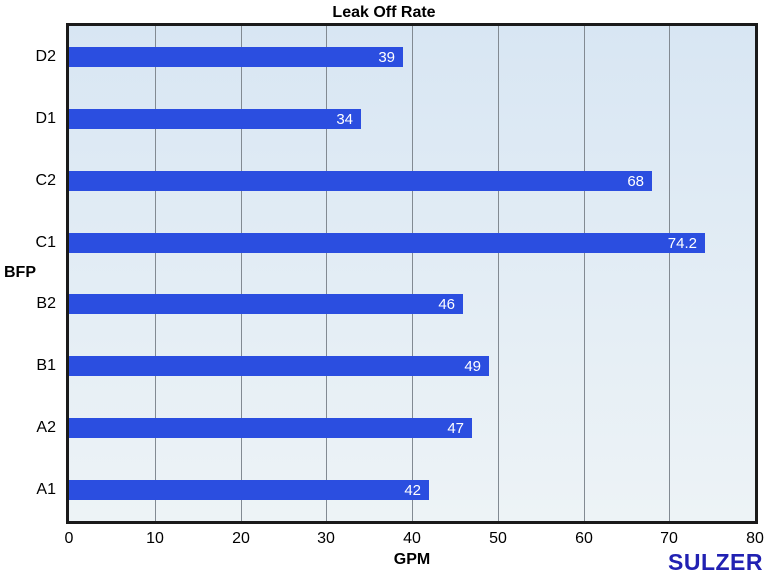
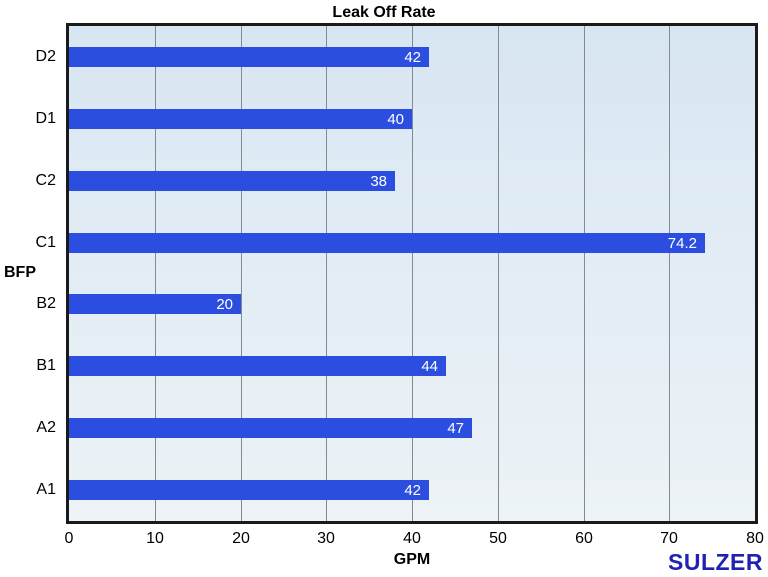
D2: 39 -> 42
D1: 34 -> 40
C2: 68 -> 38
B2: 46 -> 20
B1: 49 -> 44
